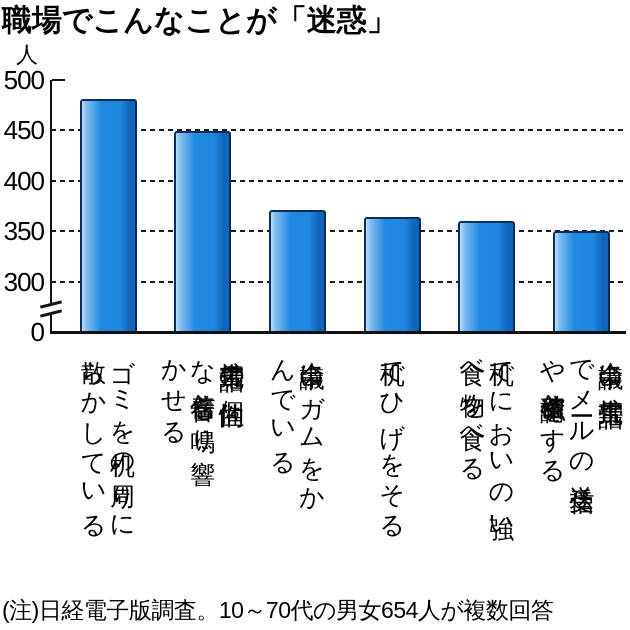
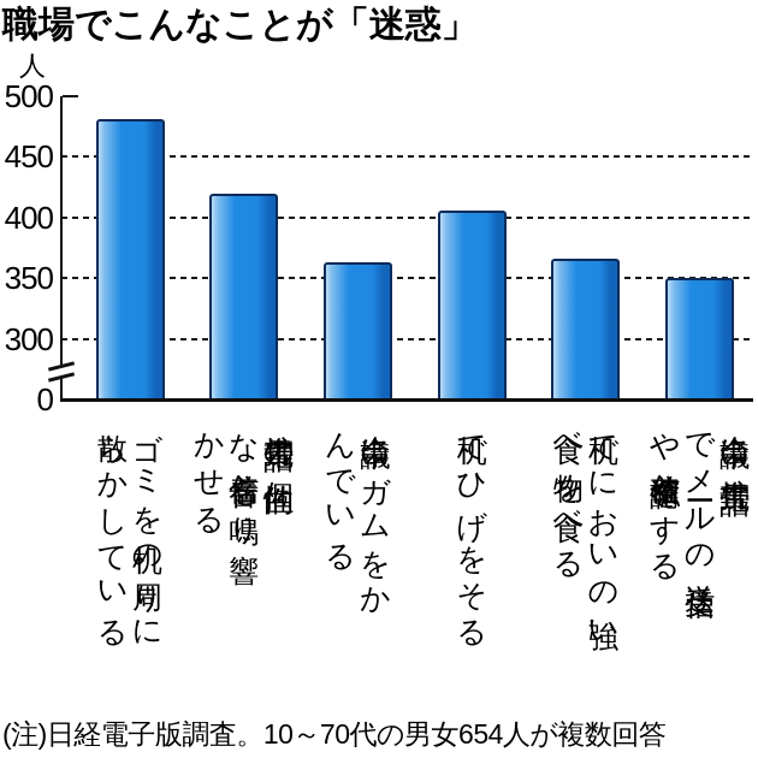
携帯電話の個性的な着信音を鳴り響かせる: 449 -> 420
会議中にガムをかんでいる: 371 -> 363
机でひげをそる: 364 -> 406
机でにおいの強い食べ物を食べる: 360 -> 366
